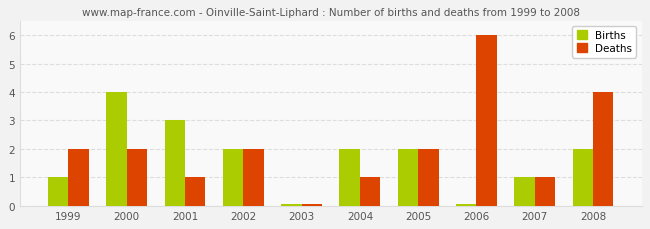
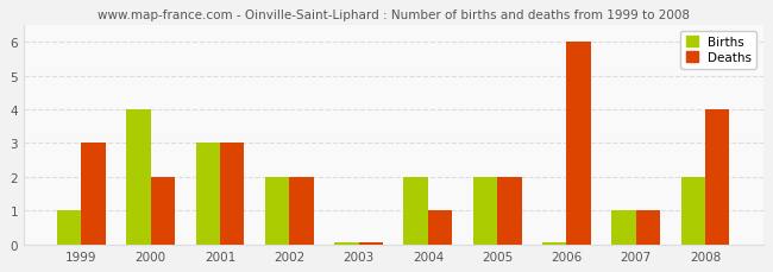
Deaths/1999: 2.00 -> 3.00
Deaths/2001: 1.00 -> 3.00
